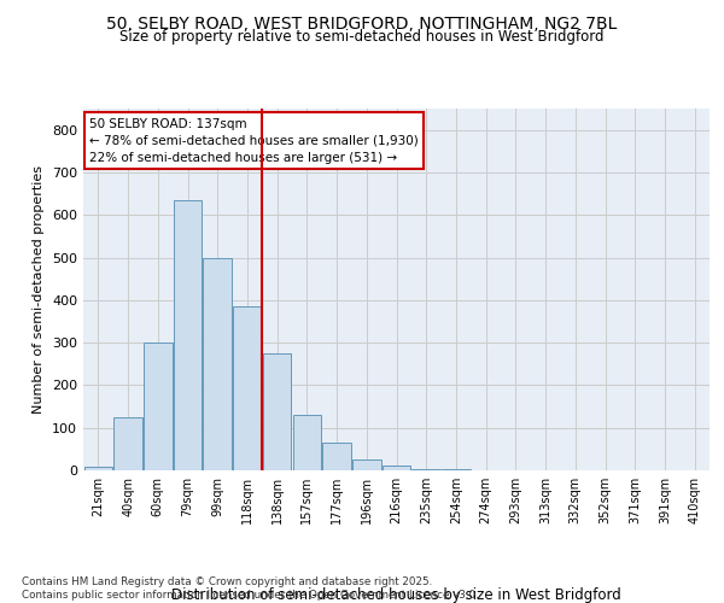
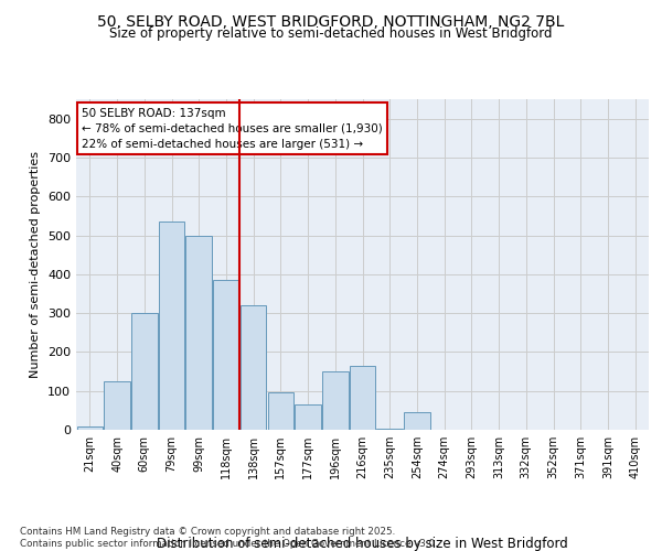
79sqm: 635 -> 535
138sqm: 275 -> 320
157sqm: 130 -> 95
196sqm: 25 -> 150
216sqm: 10 -> 165
254sqm: 2 -> 45
